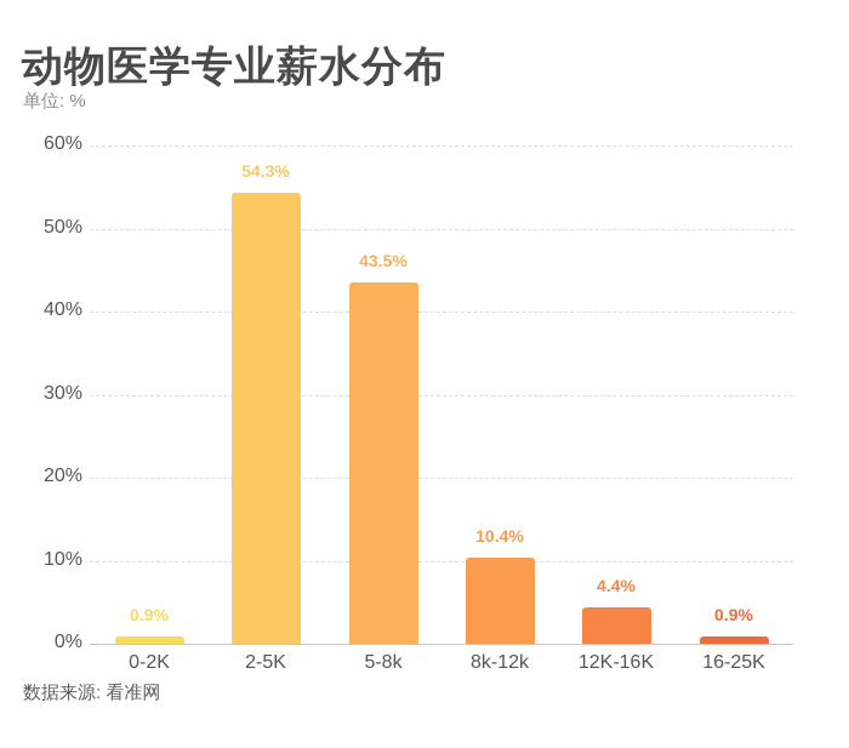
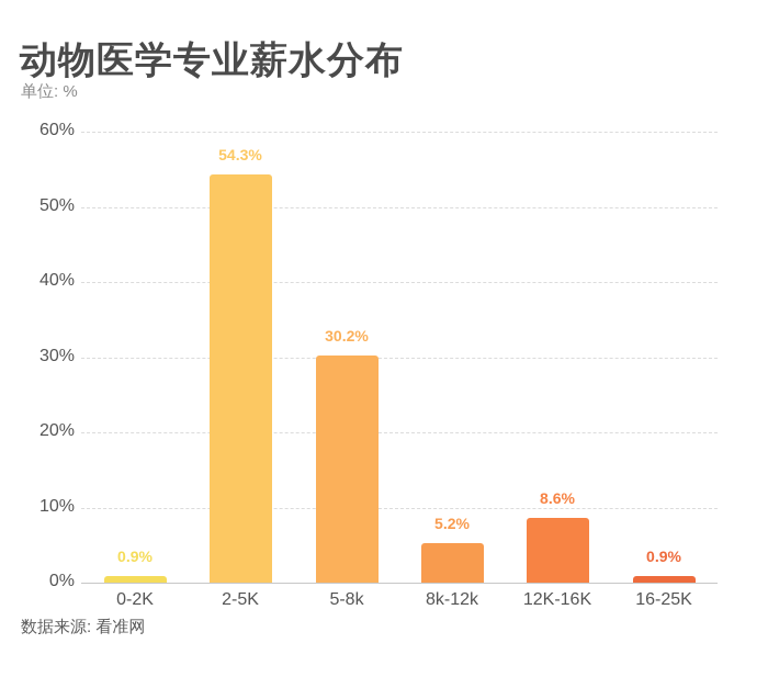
5-8k: 43.5% -> 30.2%
8k-12k: 10.4% -> 5.2%
12K-16K: 4.4% -> 8.6%
